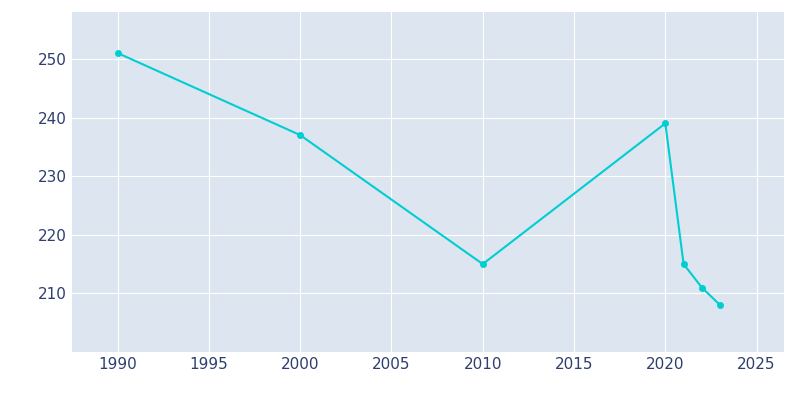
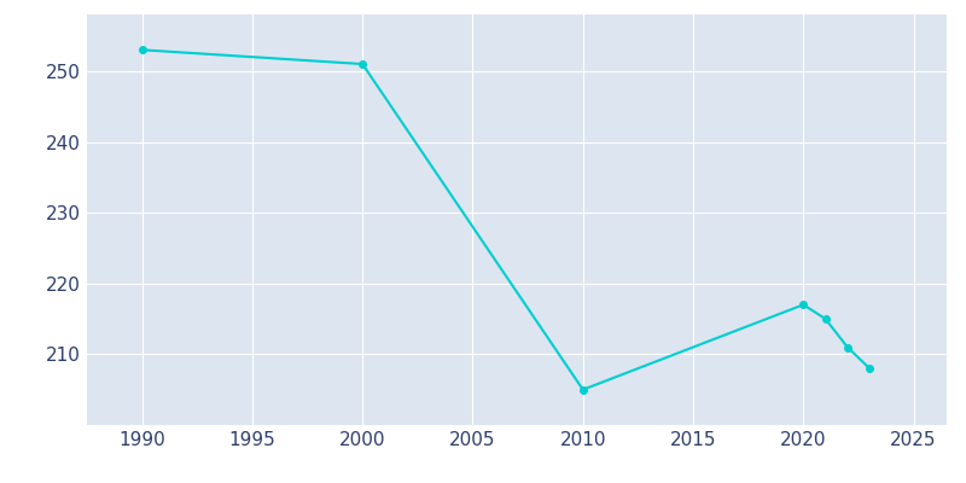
1990: 251 -> 253
2000: 237 -> 251
2010: 215 -> 205
2020: 239 -> 217
